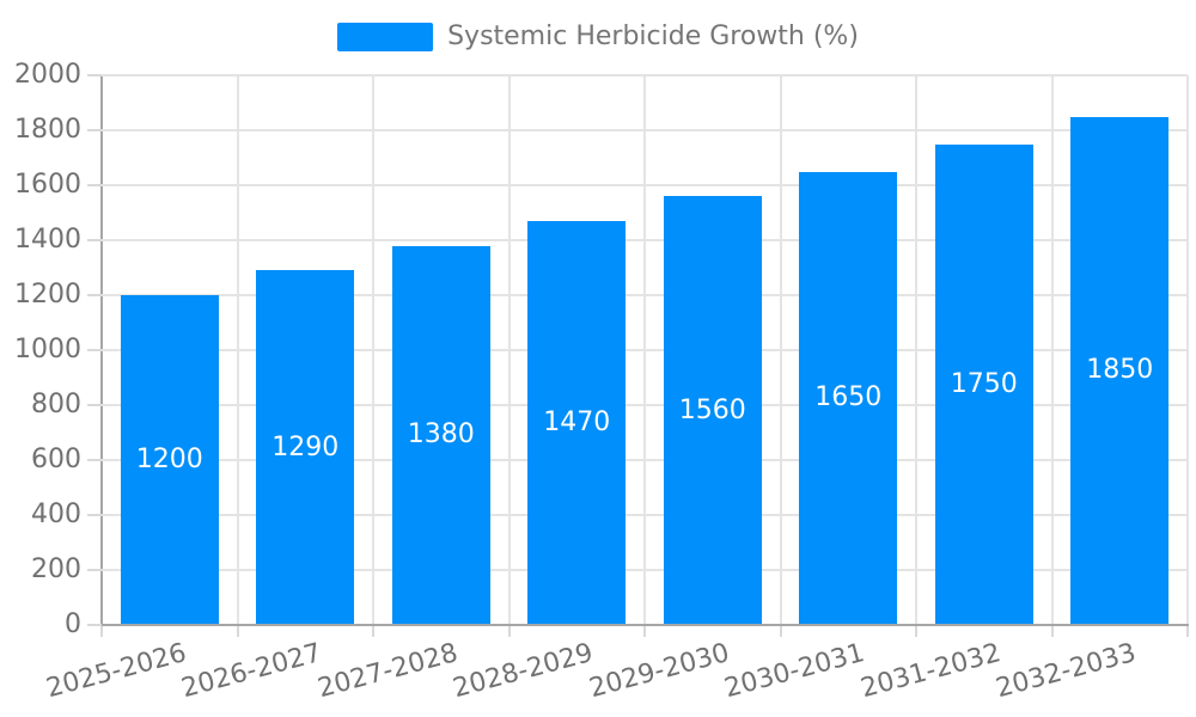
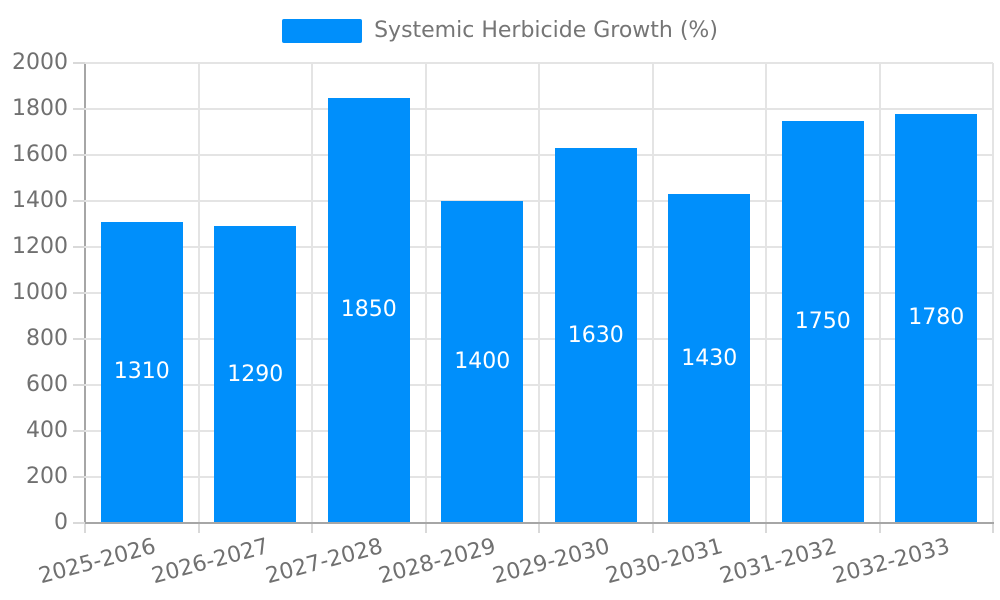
2025-2026: 1200 -> 1310
2027-2028: 1380 -> 1850
2028-2029: 1470 -> 1400
2029-2030: 1560 -> 1630
2030-2031: 1650 -> 1430
2032-2033: 1850 -> 1780
